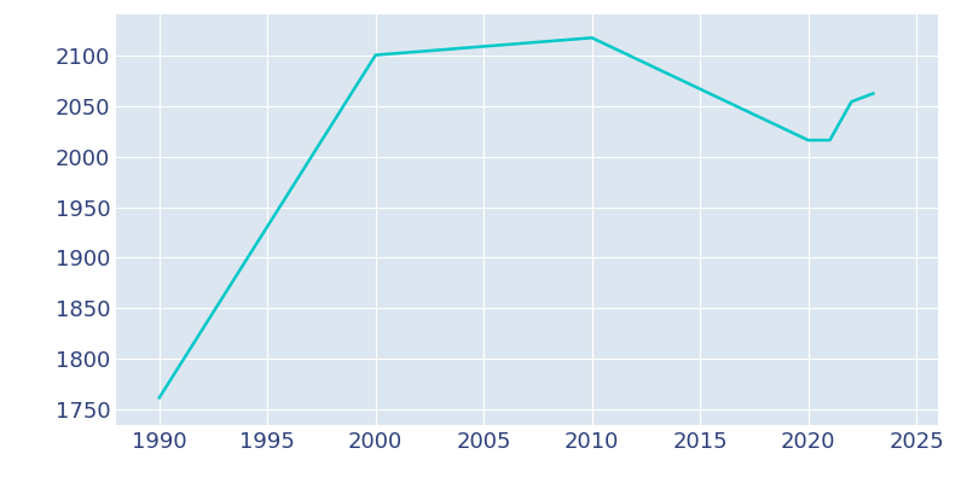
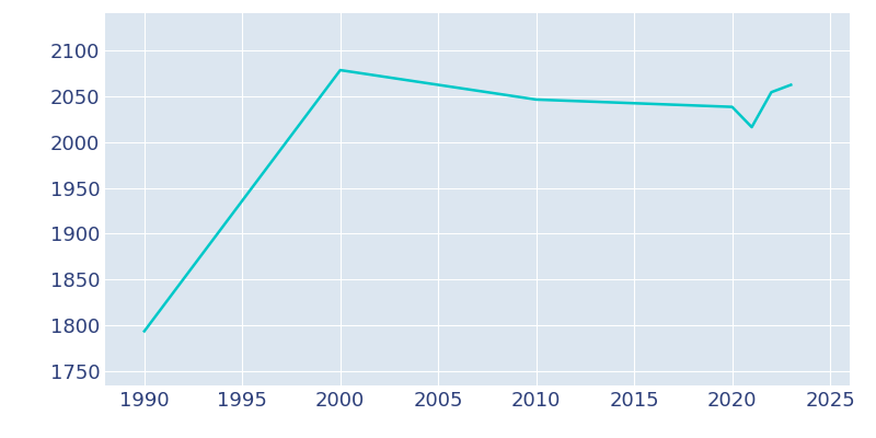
1990: 1762 -> 1794
2000: 2100 -> 2078
2010: 2117 -> 2046
2020: 2016 -> 2038
